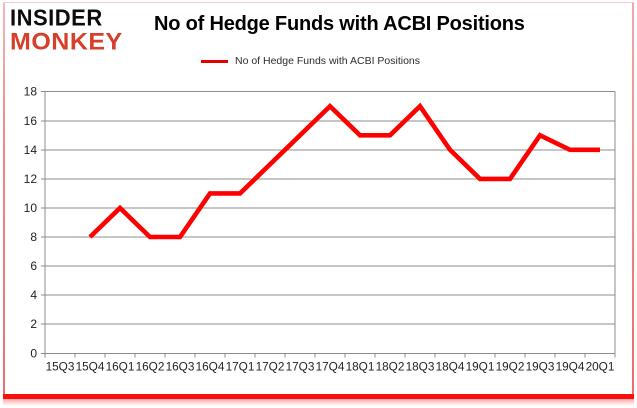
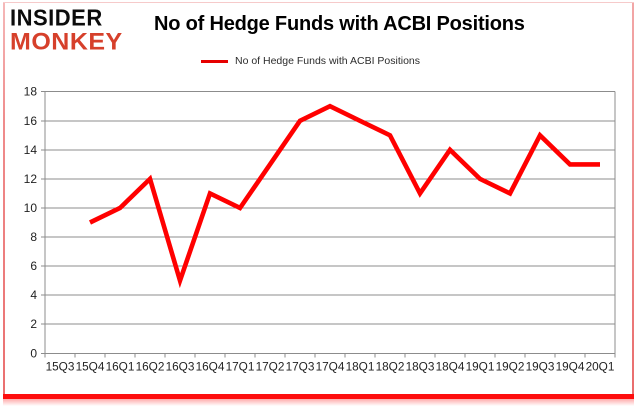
15Q4: 8 -> 9
16Q2: 8 -> 12
16Q3: 8 -> 5
17Q1: 11 -> 10
17Q3: 15 -> 16
18Q1: 15 -> 16
18Q3: 17 -> 11
19Q2: 12 -> 11
19Q4: 14 -> 13
20Q1: 14 -> 13
